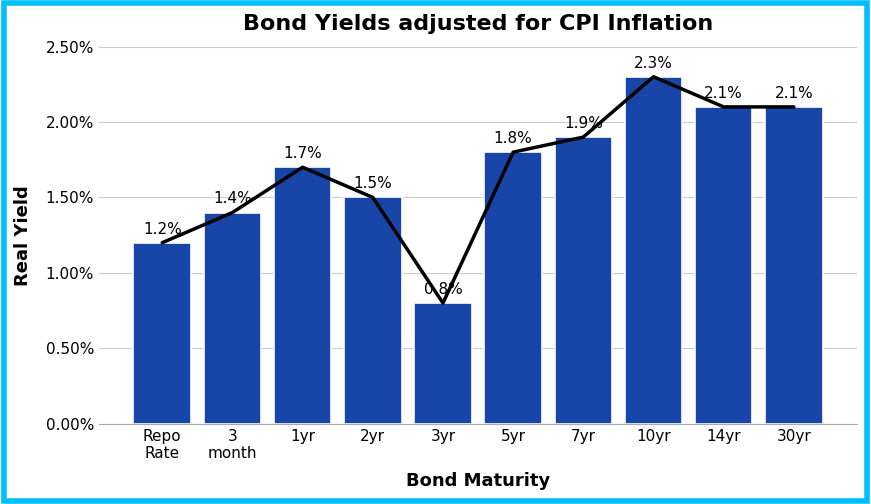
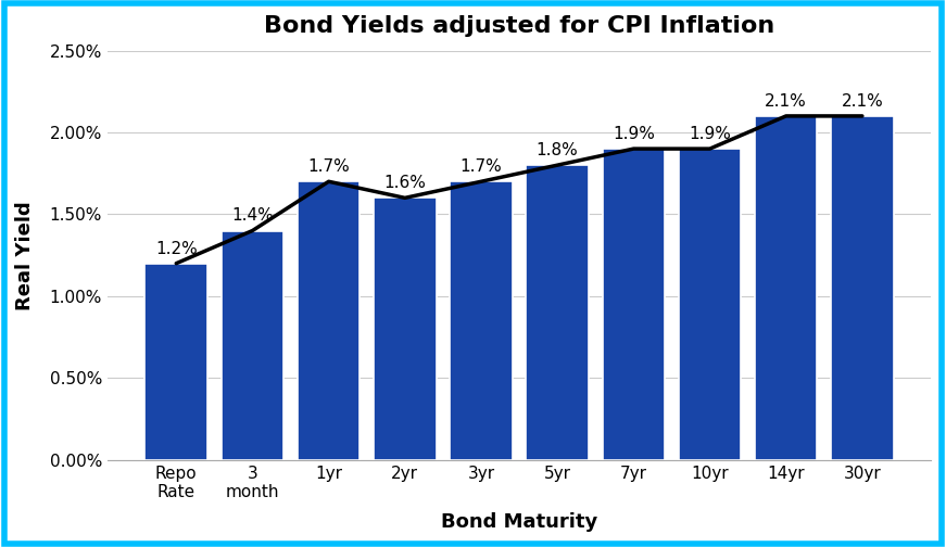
2yr: 1.5% -> 1.6%
3yr: 0.8% -> 1.7%
10yr: 2.3% -> 1.9%
